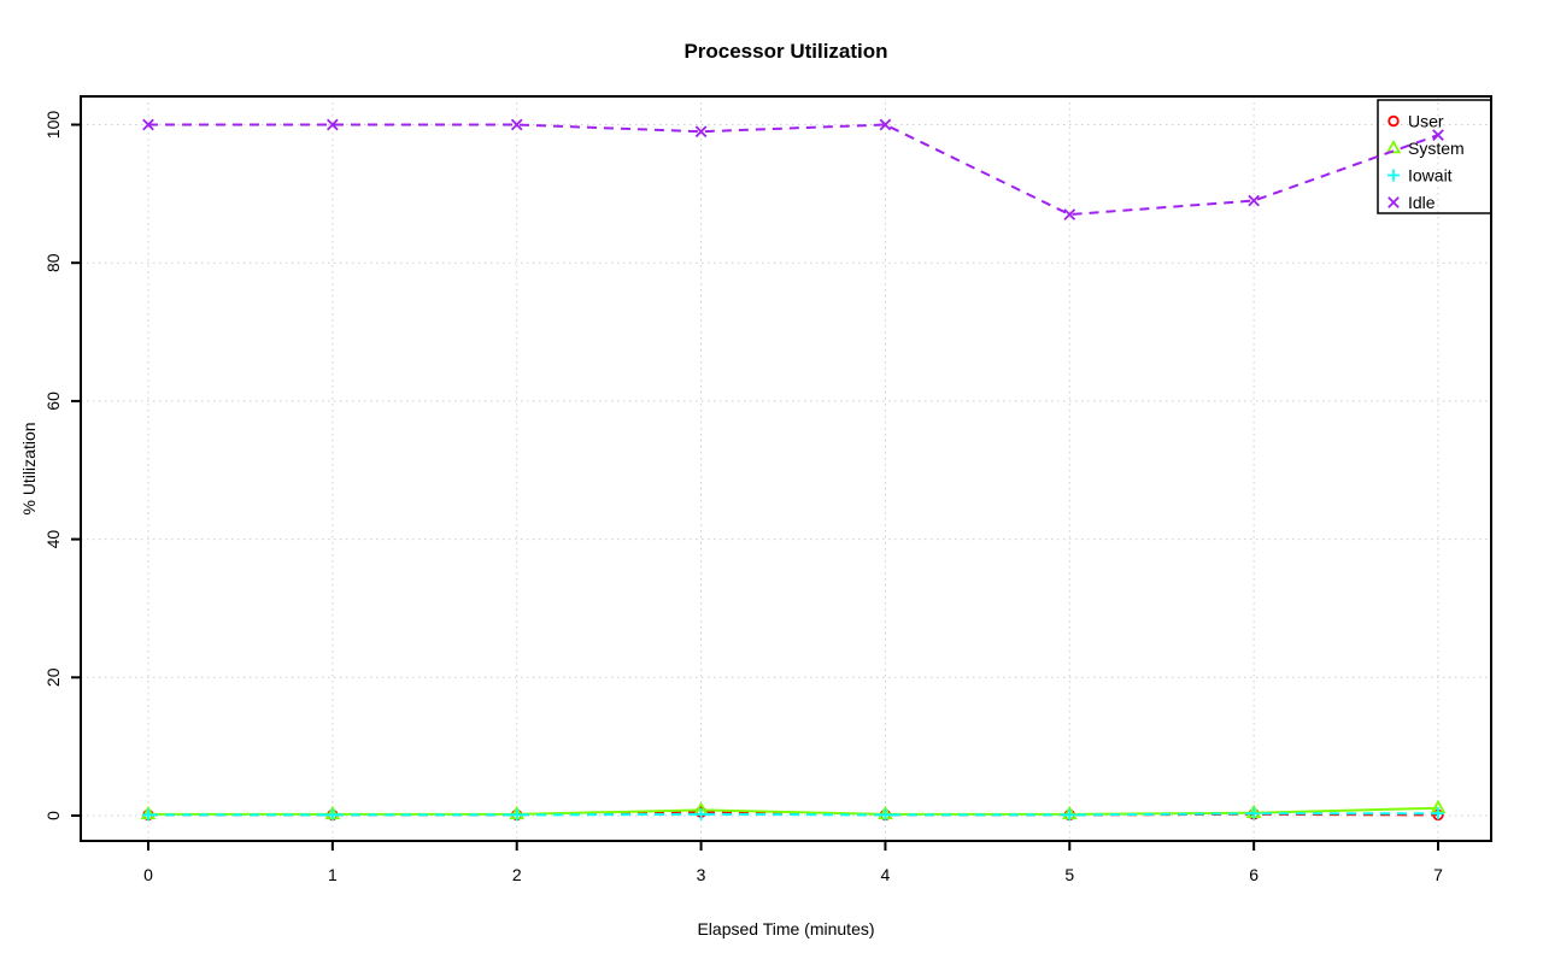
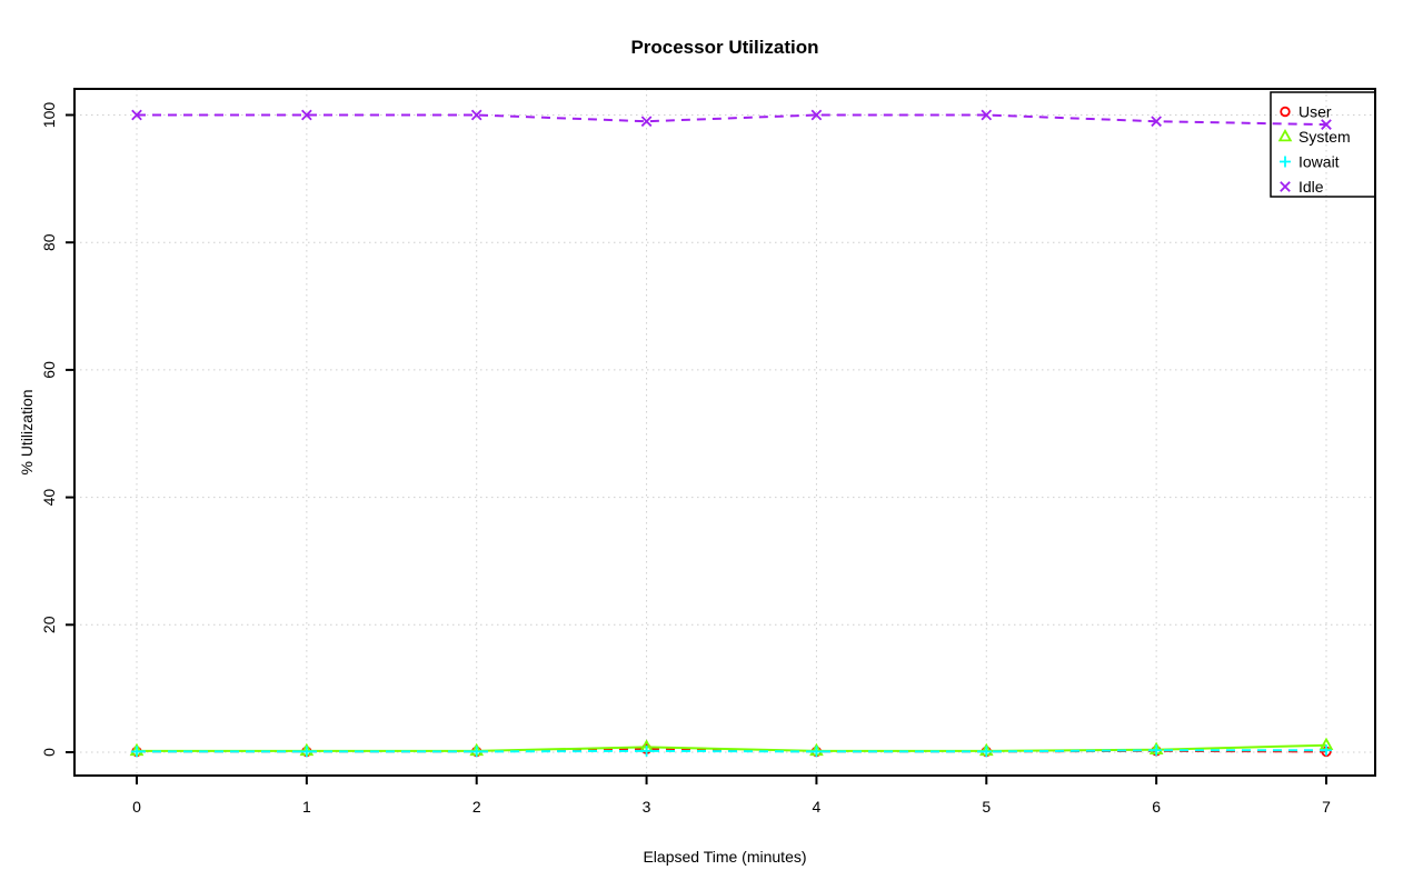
Idle/5: 87 -> 100
Idle/6: 89 -> 99
